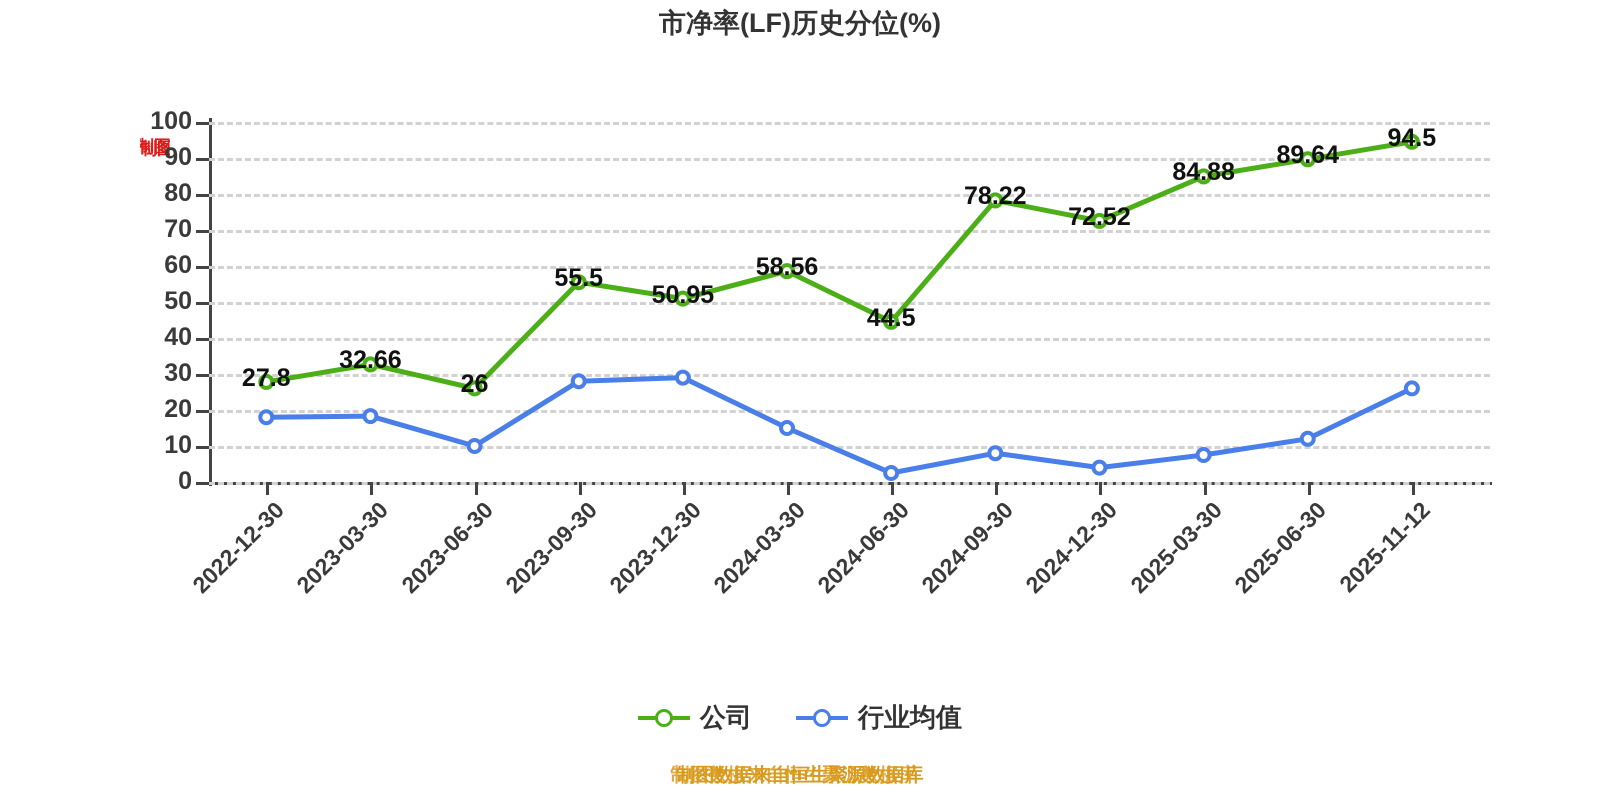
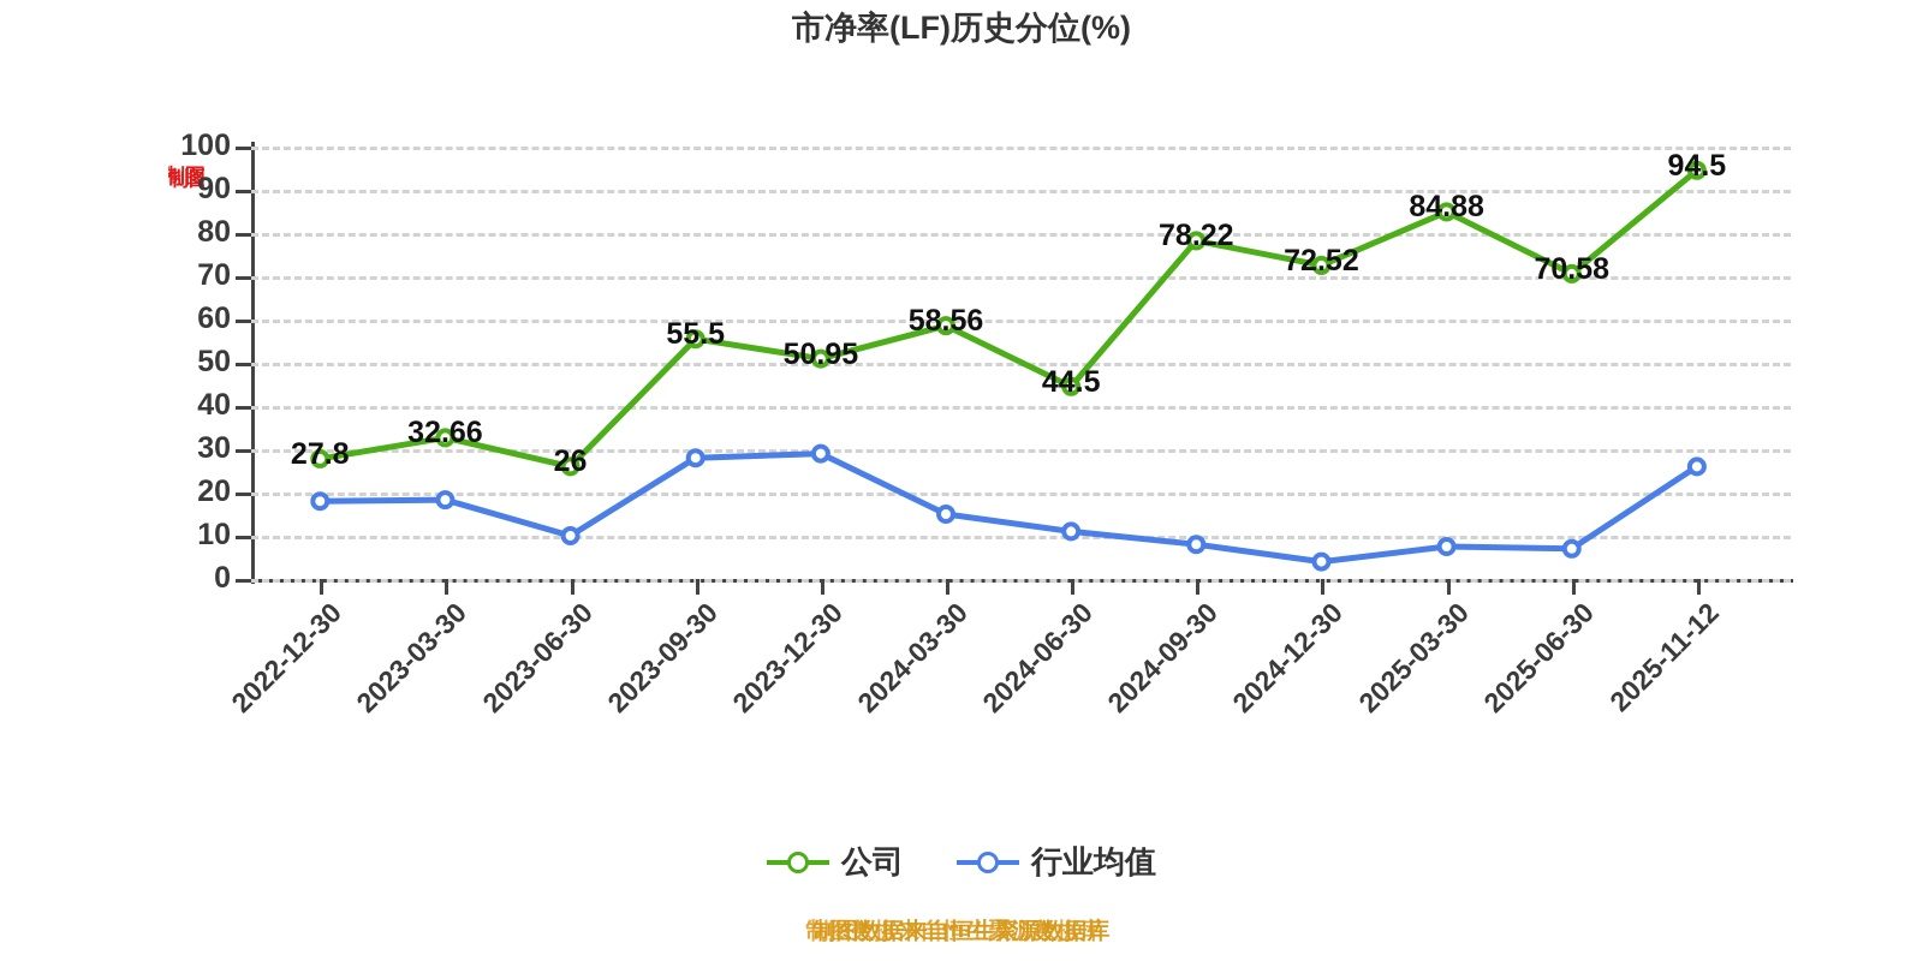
行业均值/2024-06-30: 2 -> 11
公司/2025-06-30: 89.64 -> 70.58
行业均值/2025-06-30: 12 -> 7
